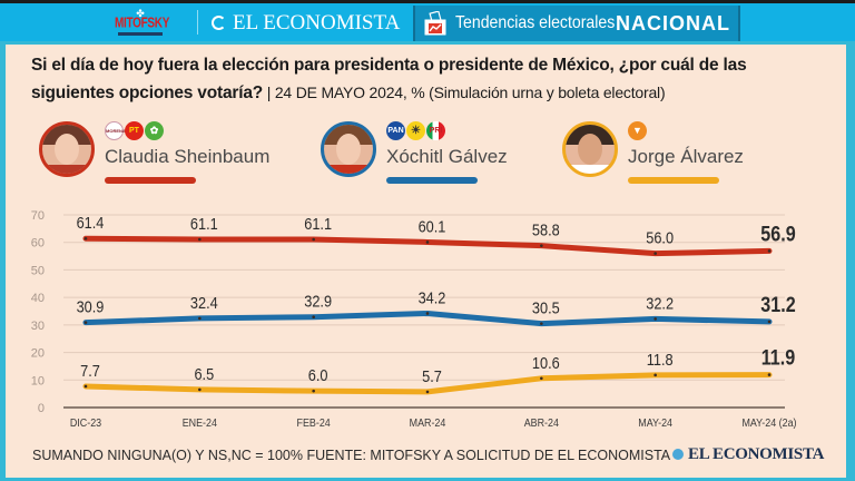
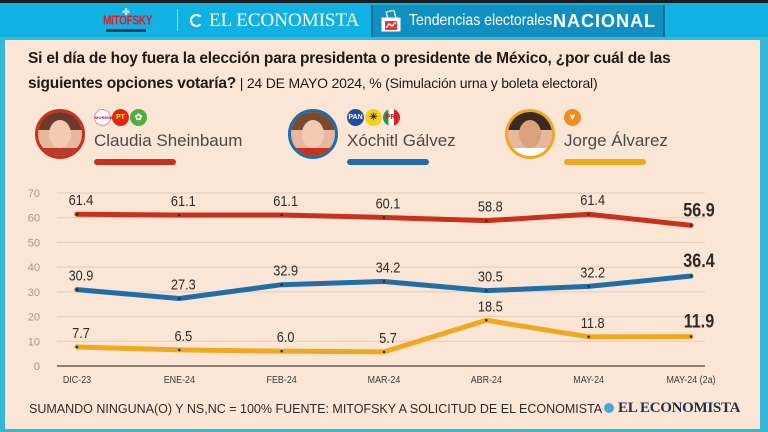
Xóchitl Gálvez/ENE-24: 32.4 -> 27.3
Jorge Álvarez/ABR-24: 10.6 -> 18.5
Claudia Sheinbaum/MAY-24: 56.0 -> 61.4
Xóchitl Gálvez/MAY-24 (2a): 31.2 -> 36.4
